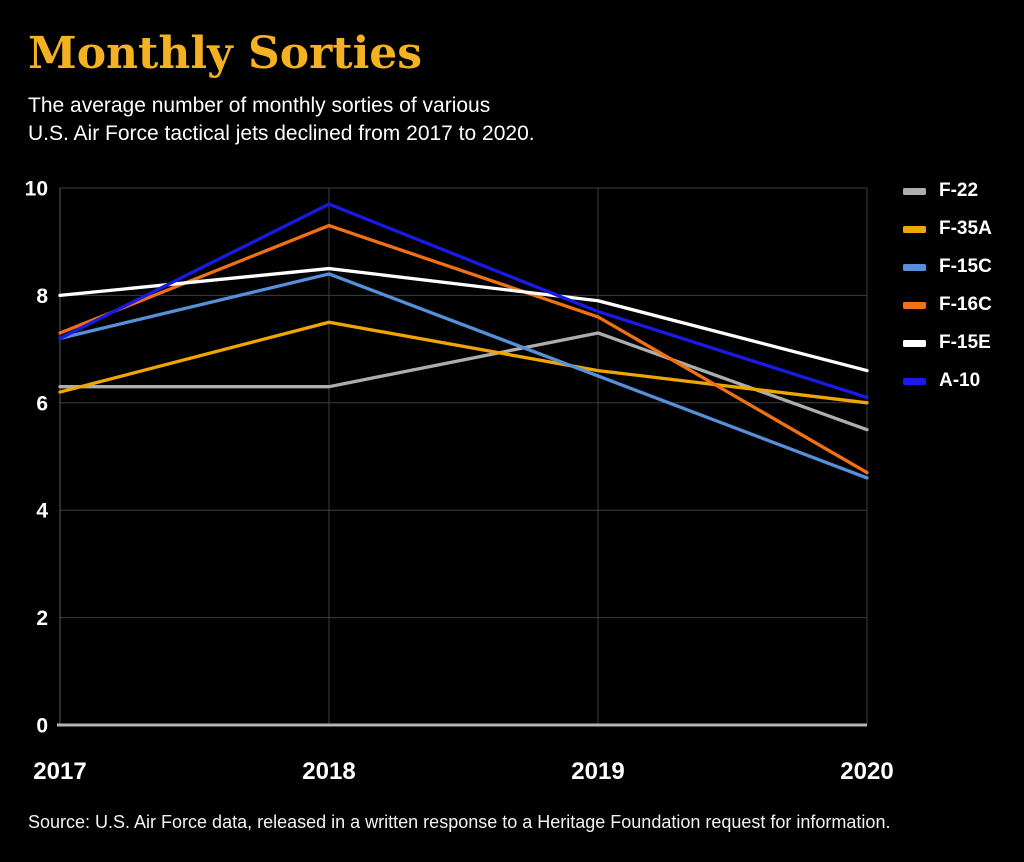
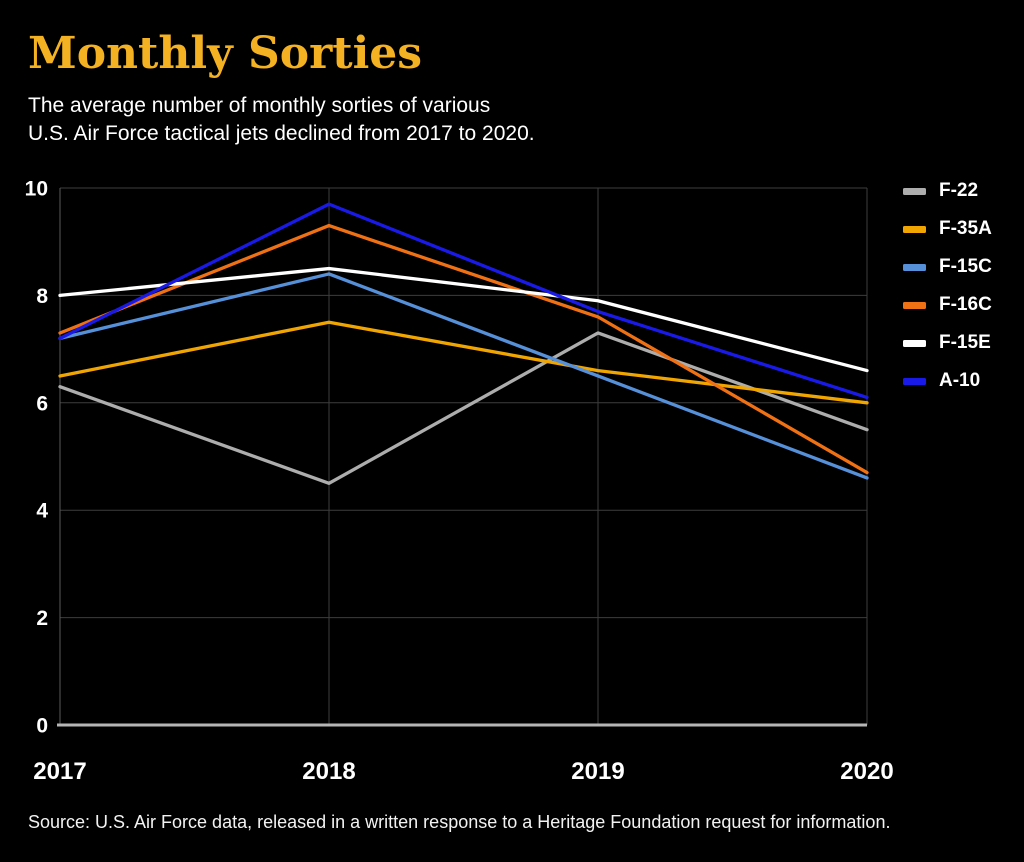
F-35A/2017: 6.2 -> 6.5
F-22/2018: 6.3 -> 4.5
